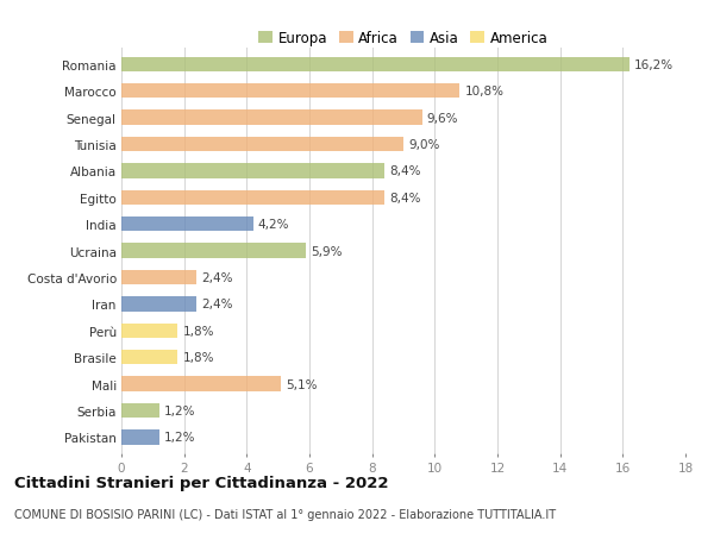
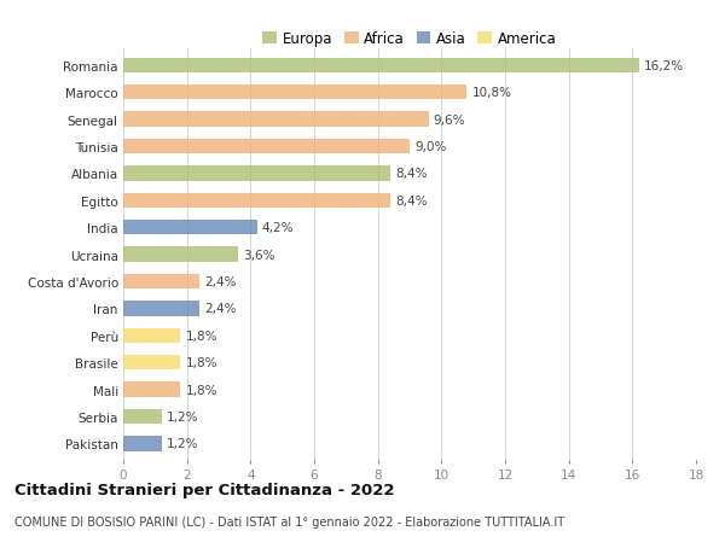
Ucraina: 5,9% -> 3,6%
Mali: 5,1% -> 1,8%
